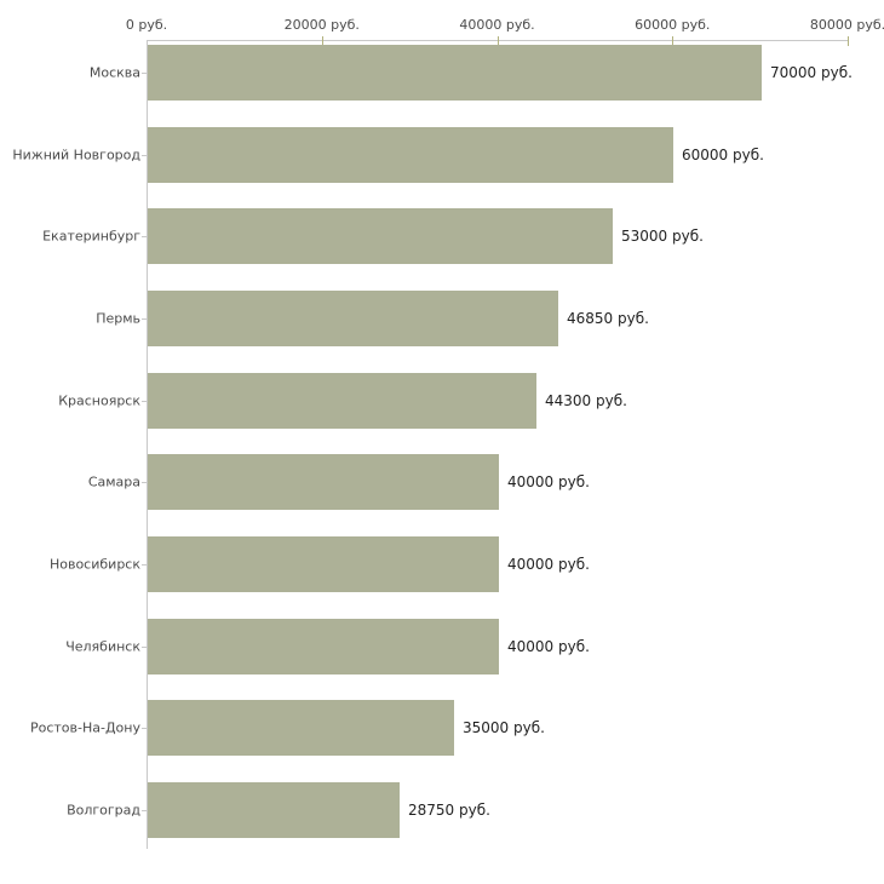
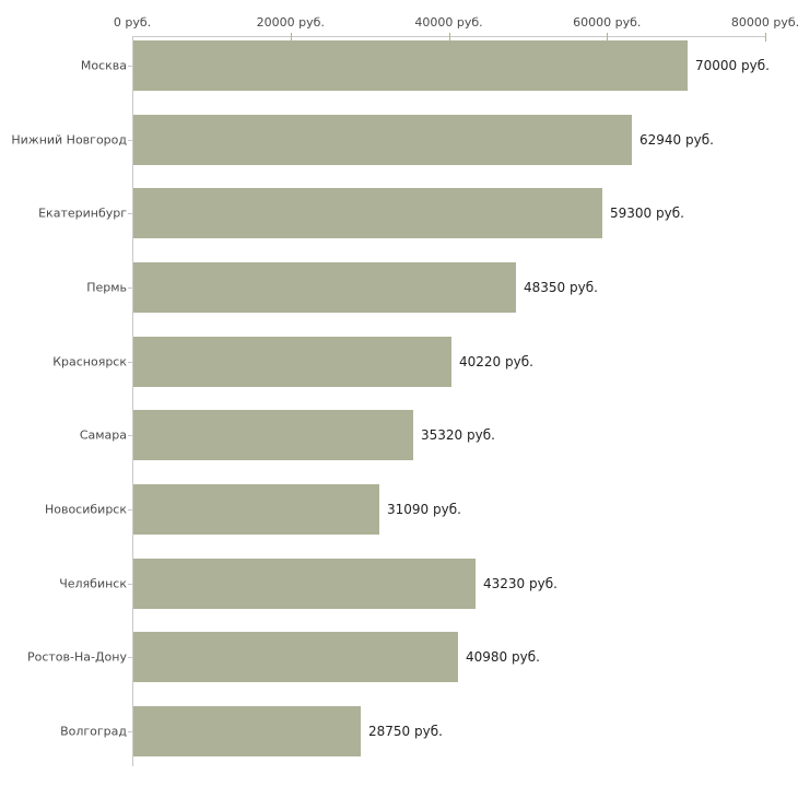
Нижний Новгород: 60000 -> 62940
Екатеринбург: 53000 -> 59300
Пермь: 46850 -> 48350
Красноярск: 44300 -> 40220
Самара: 40000 -> 35320
Новосибирск: 40000 -> 31090
Челябинск: 40000 -> 43230
Ростов-На-Дону: 35000 -> 40980
